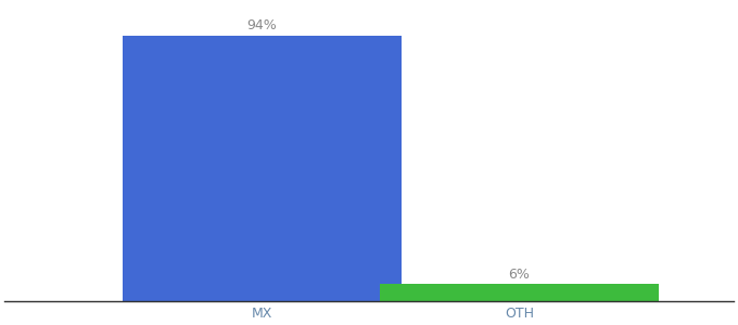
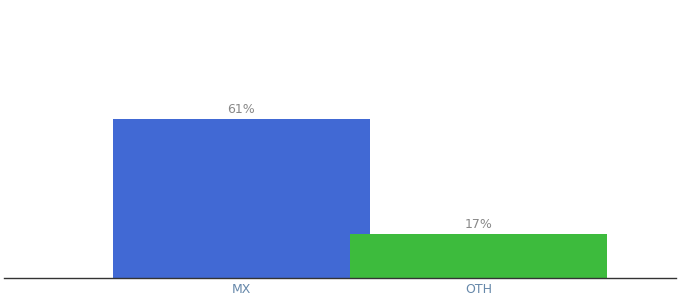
MX: 94% -> 61%
OTH: 6% -> 17%
